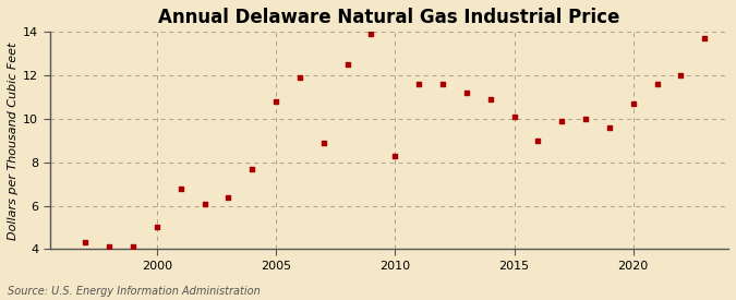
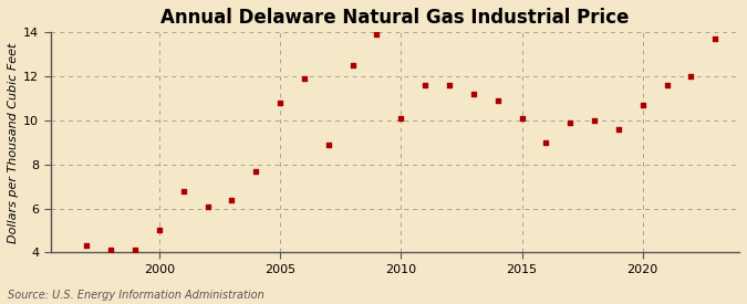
2010: 8.3 -> 10.1
